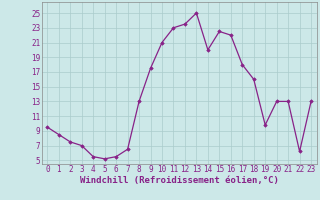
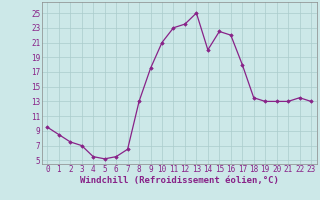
18: 16.0 -> 13.5
19: 9.8 -> 13.0
22: 6.2 -> 13.5
